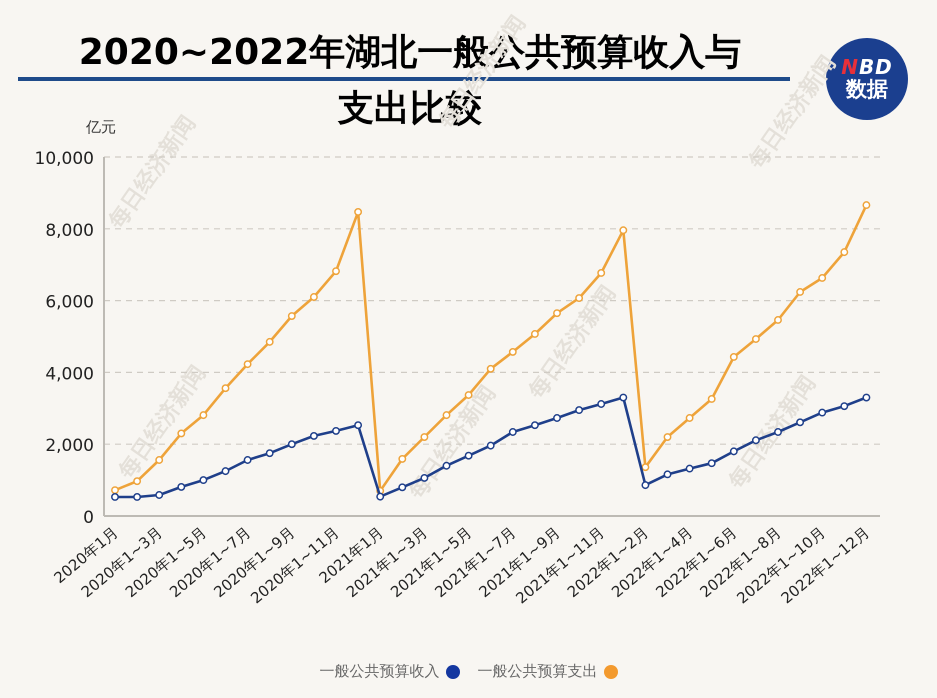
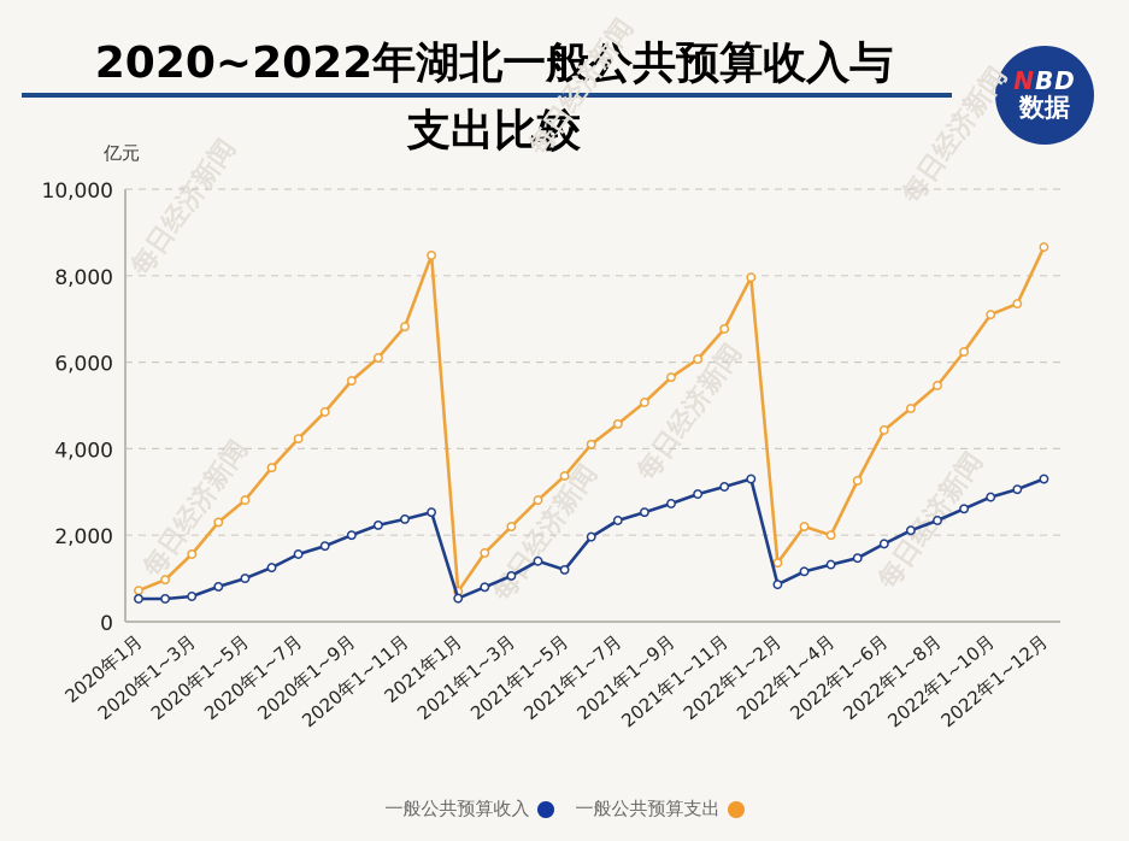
一般公共预算收入/2021年1~5月: 1700 -> 1200
一般公共预算支出/2022年1~4月: 2700 -> 2000
一般公共预算支出/2022年1~10月: 6600 -> 7100
